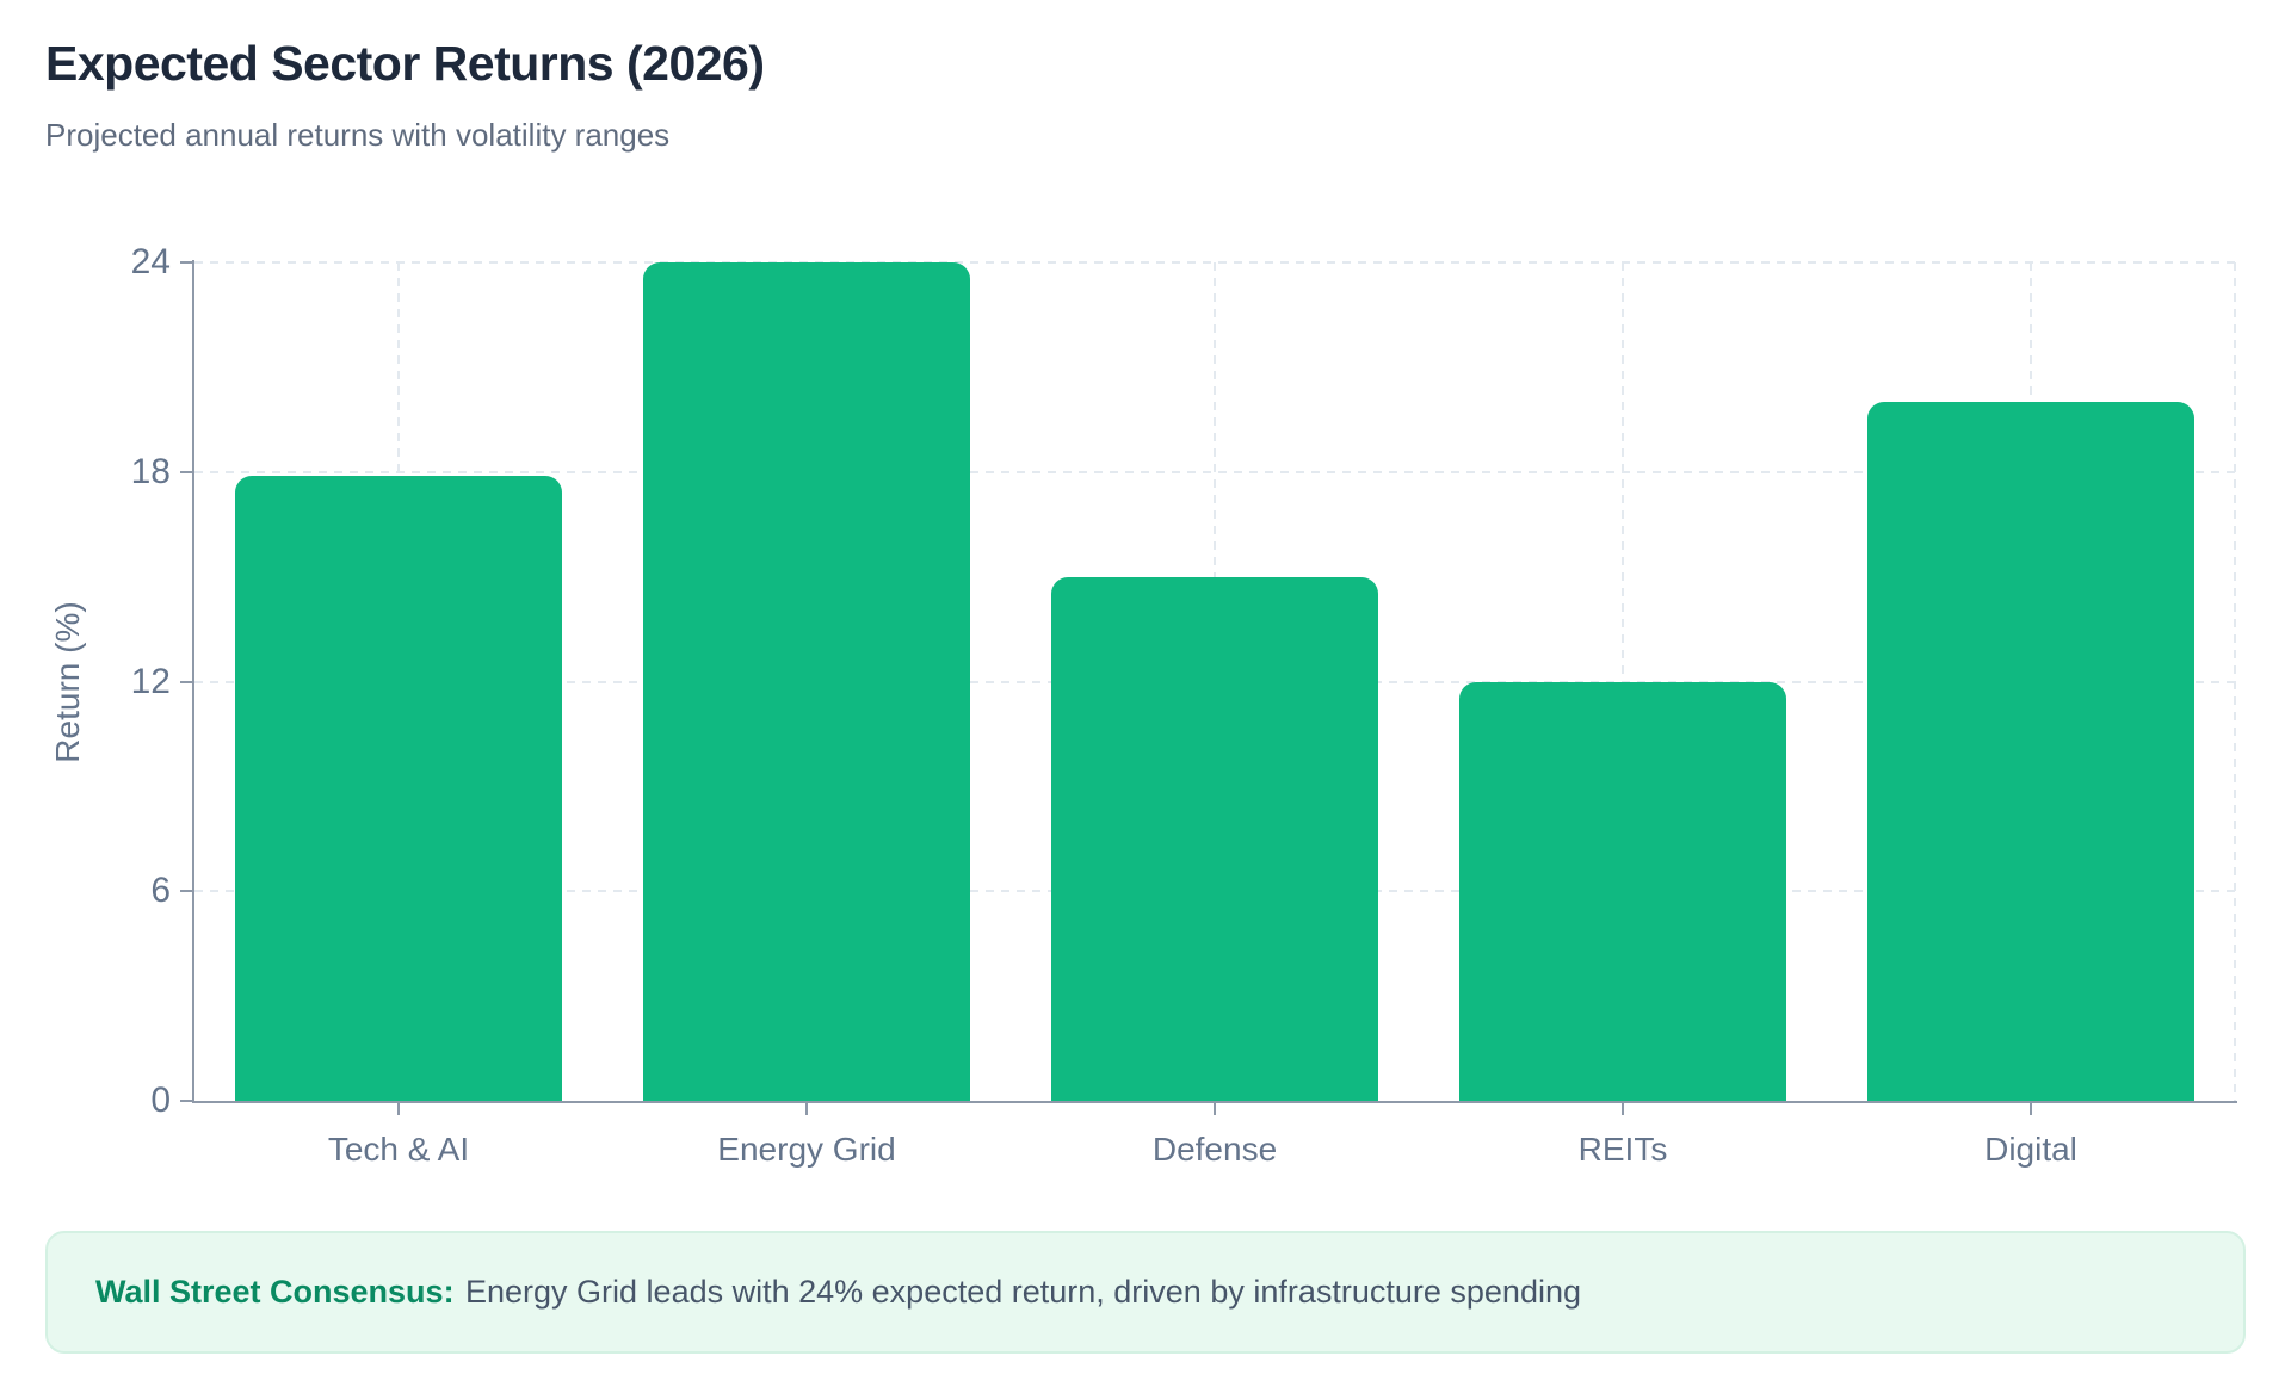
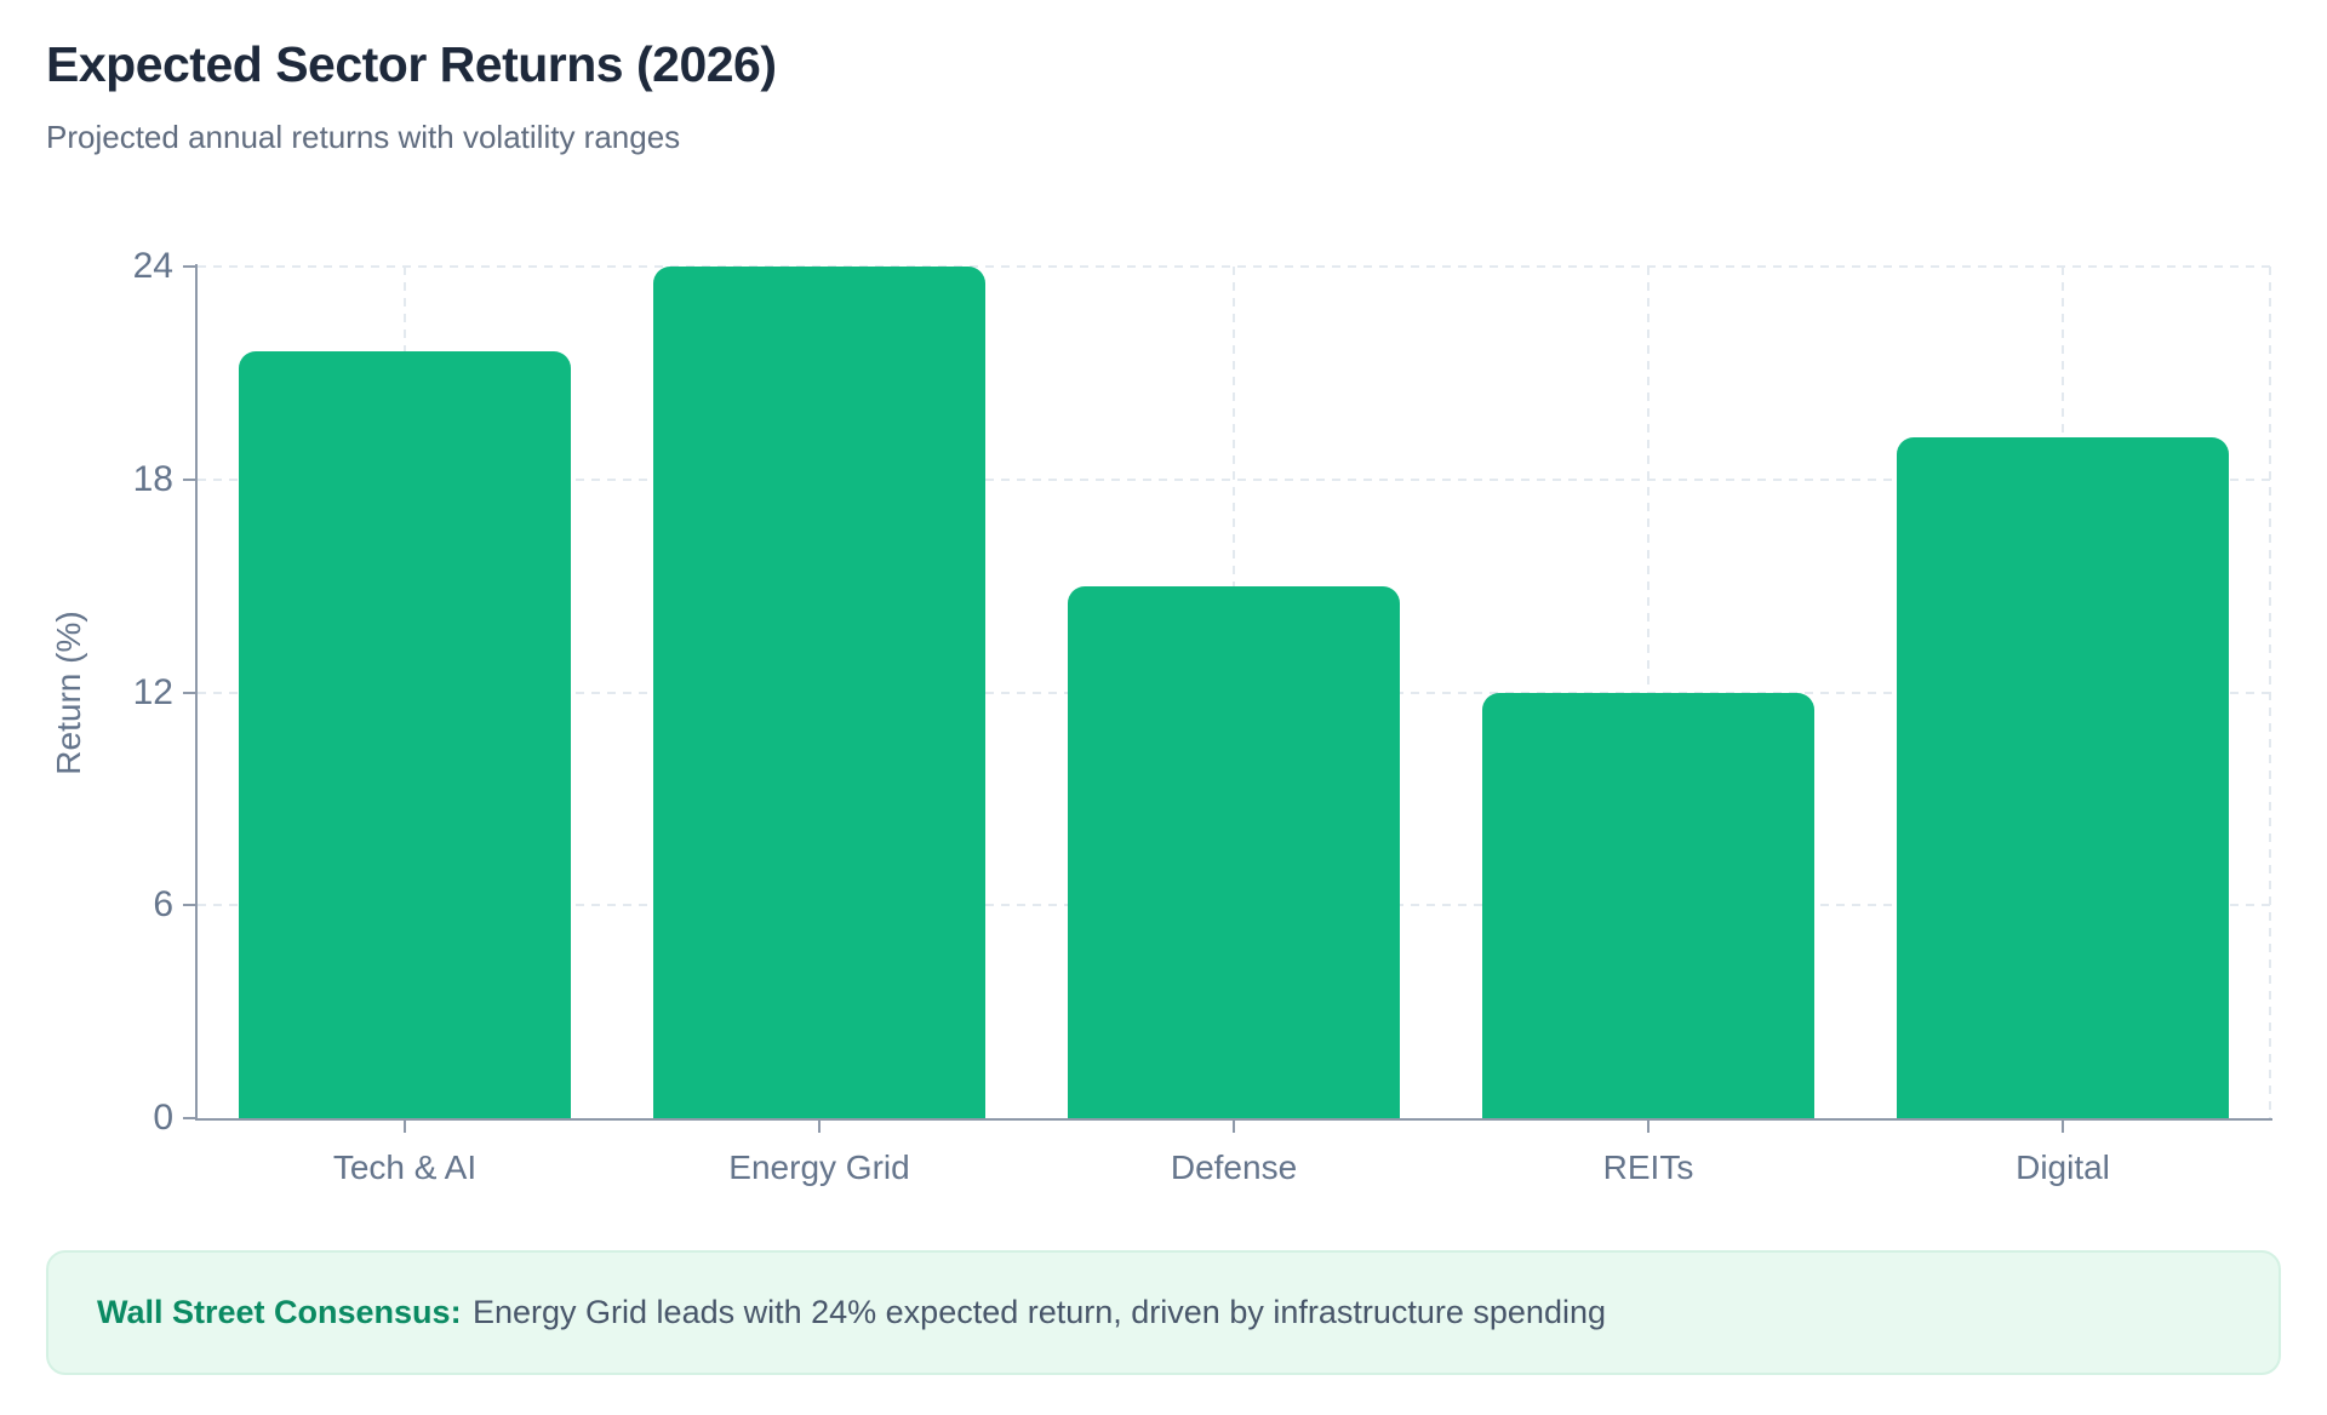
Tech & AI: 17.9 -> 21.6
Digital: 20.0 -> 19.2
